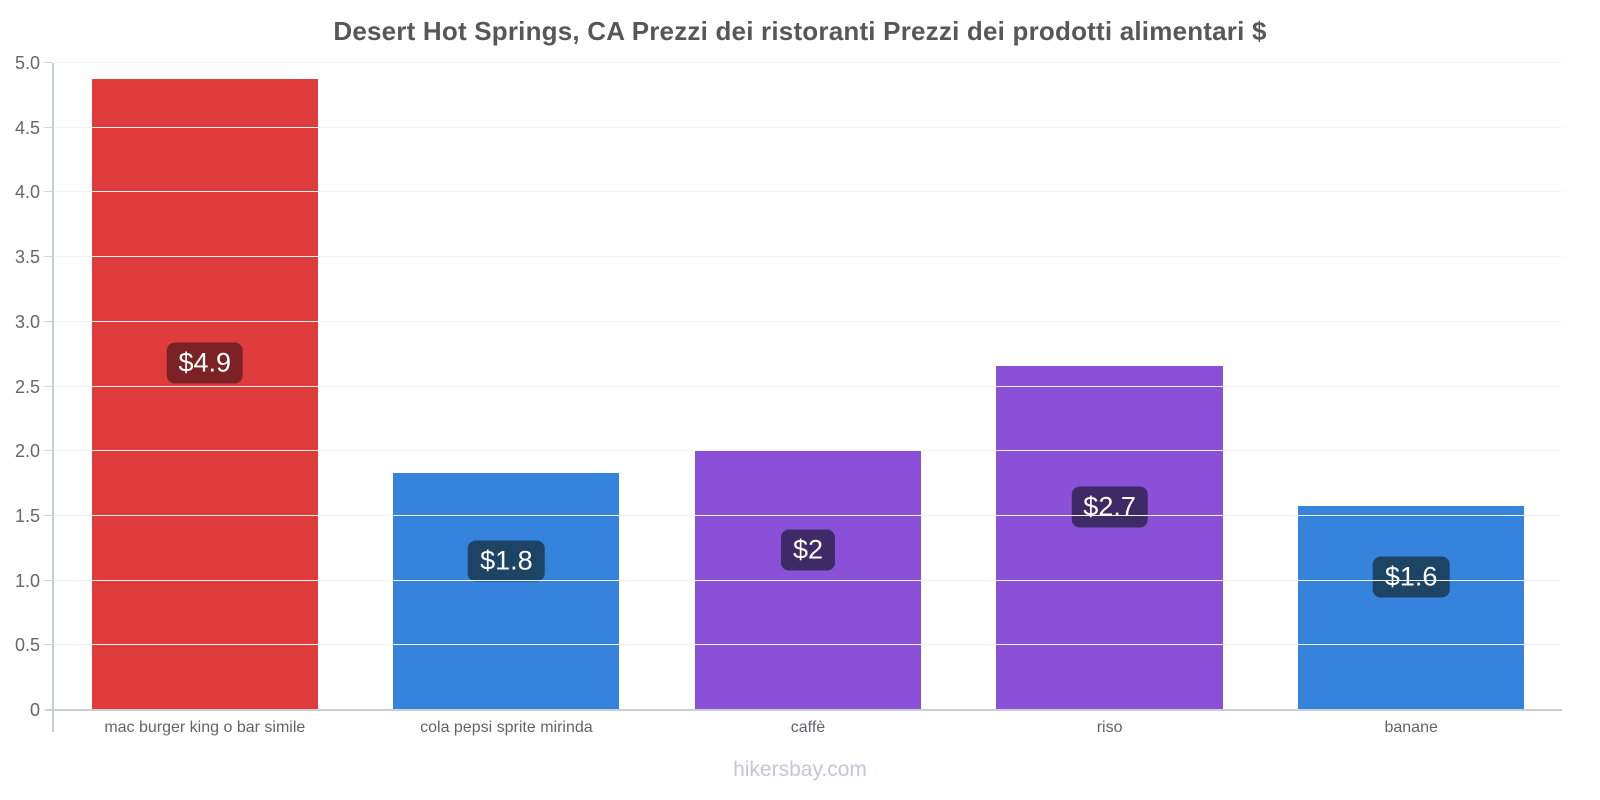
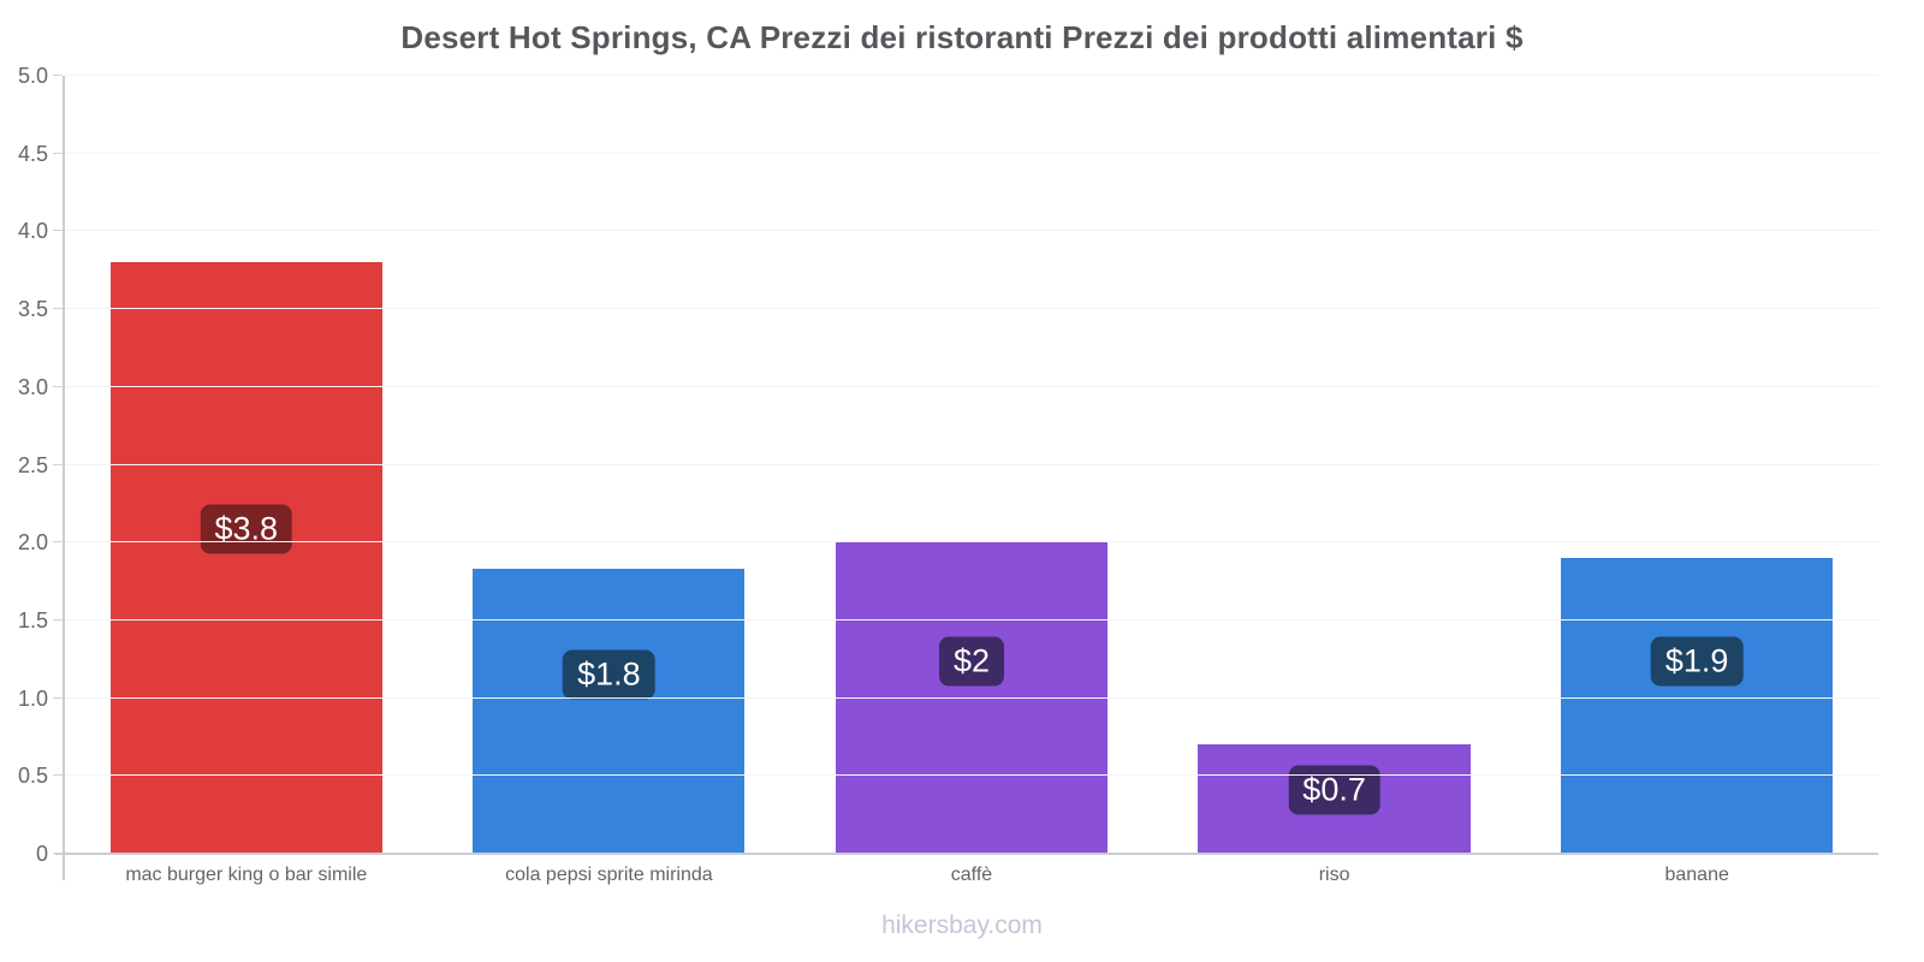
mac burger king o bar simile: $4.9 -> $3.8
riso: $2.7 -> $0.7
banane: $1.6 -> $1.9
